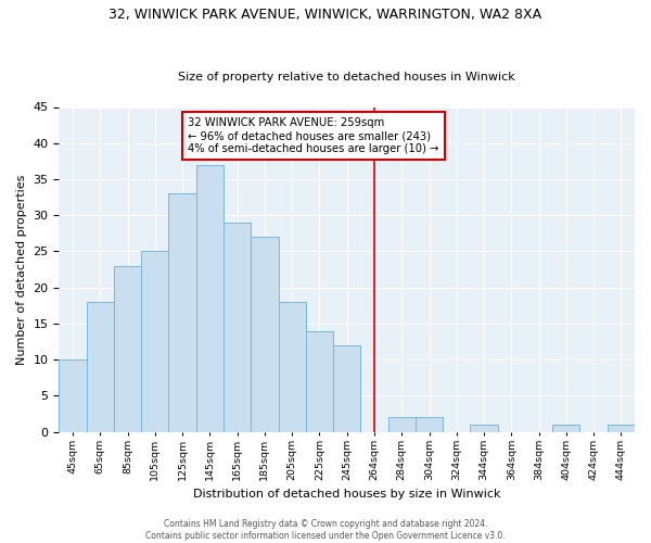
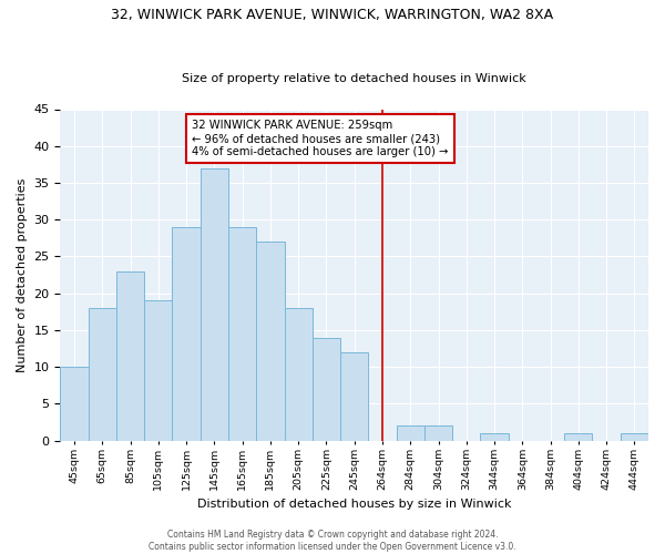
105sqm: 25 -> 19
125sqm: 33 -> 29
